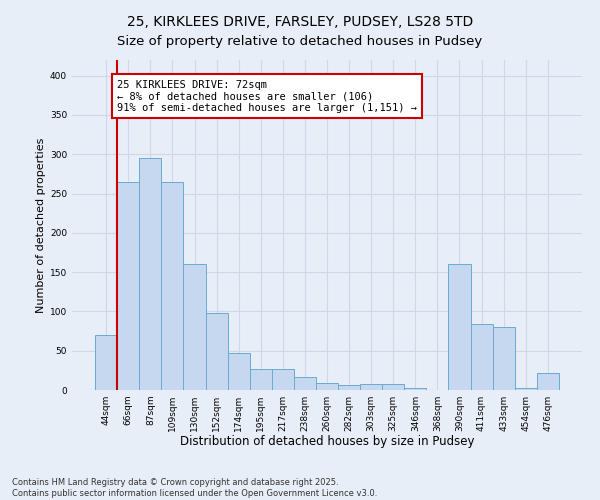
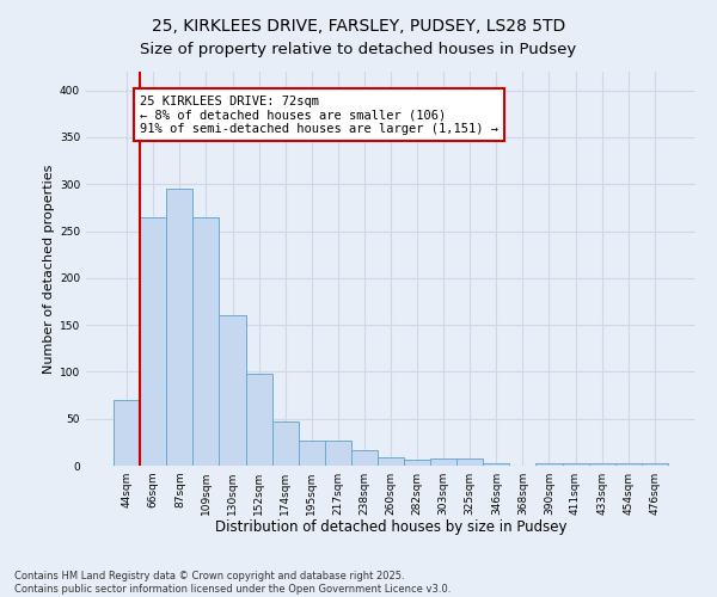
390sqm: 160 -> 3
411sqm: 84 -> 3
433sqm: 80 -> 3
476sqm: 22 -> 3
